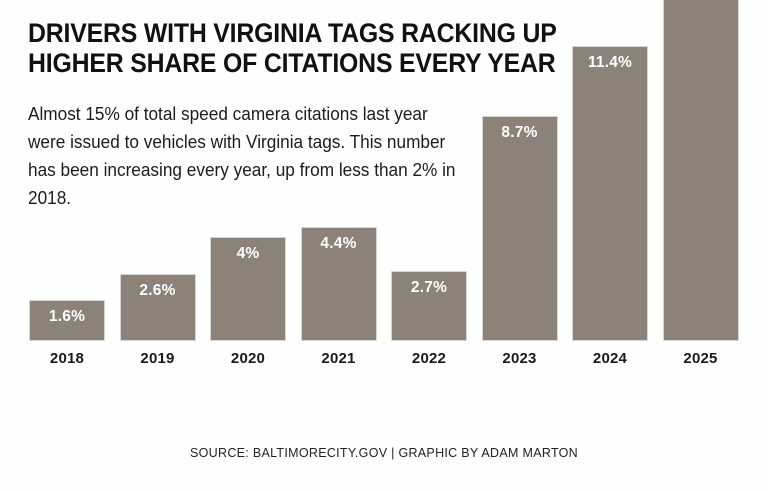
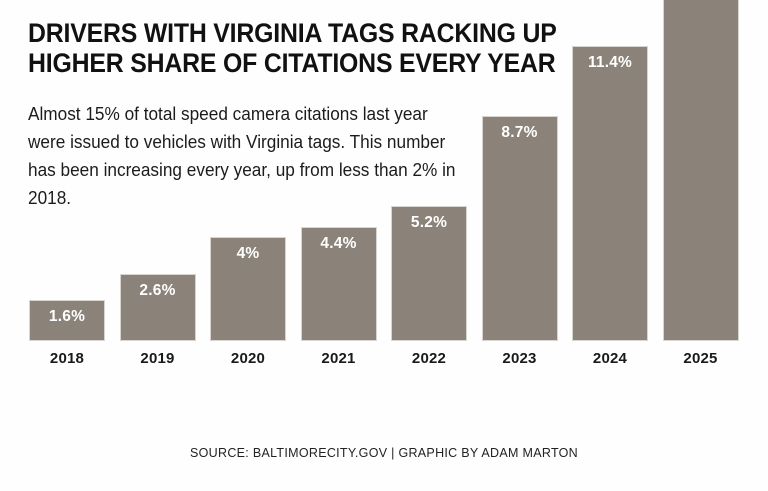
2022: 2.7% -> 5.2%
